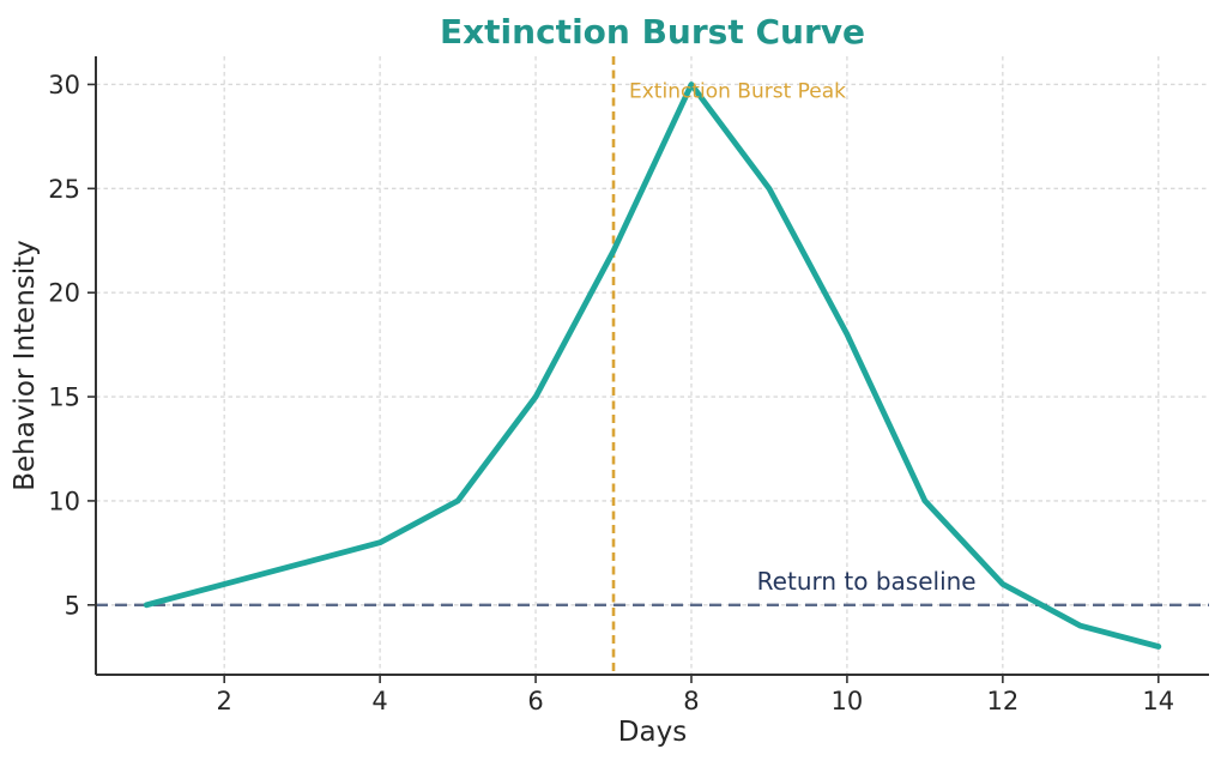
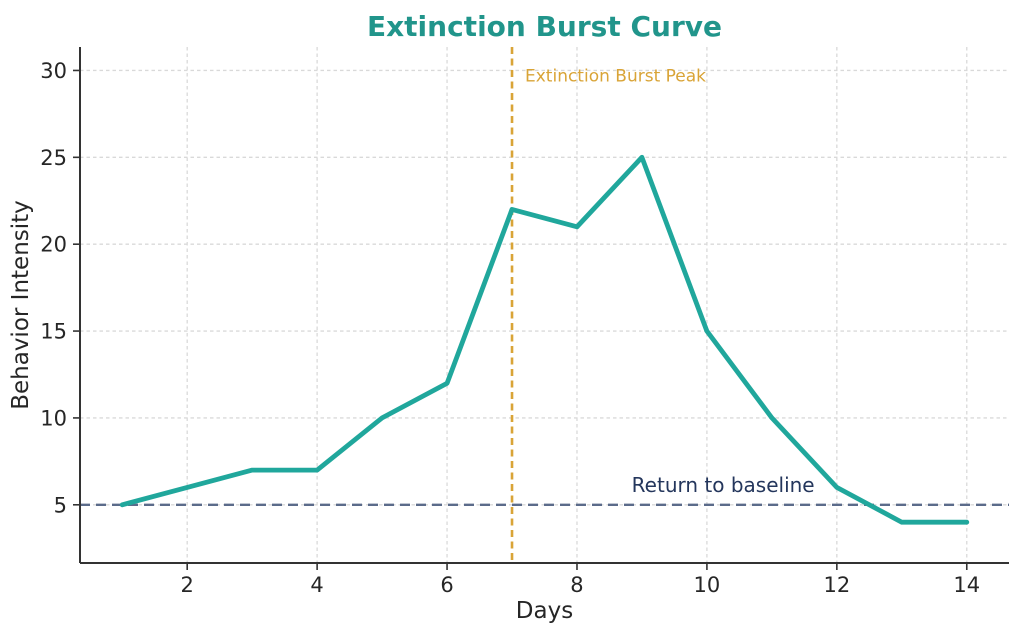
4: 8 -> 7
6: 15 -> 12
8: 30 -> 21
10: 18 -> 15
14: 3 -> 4
